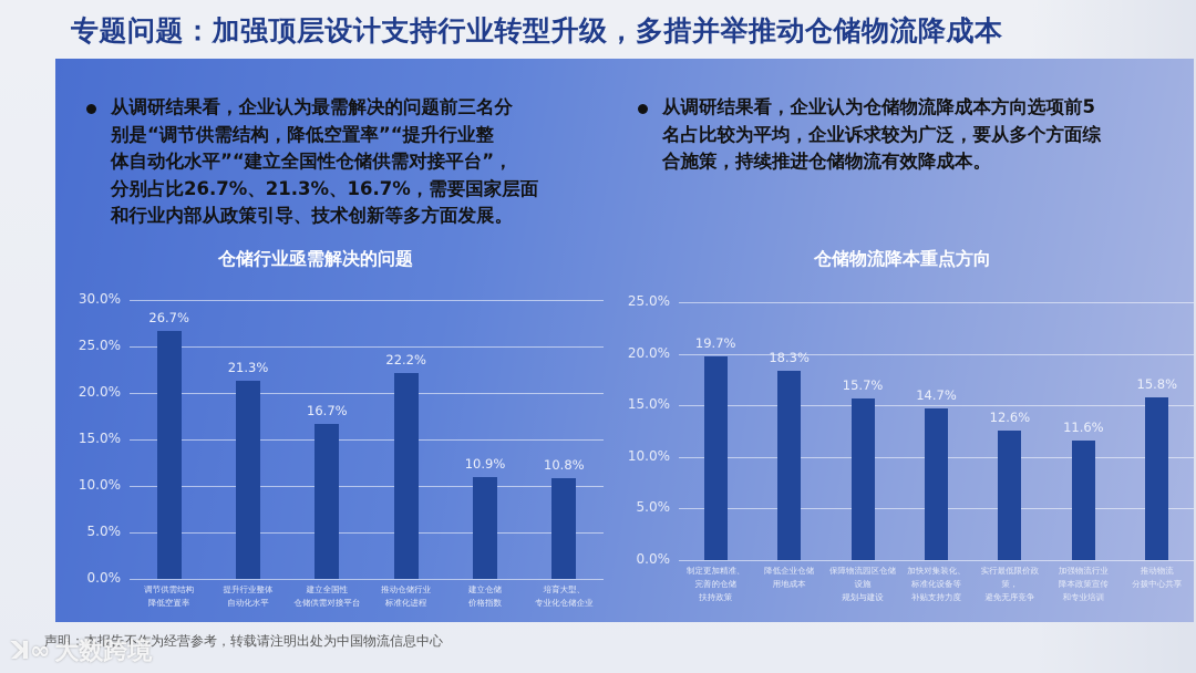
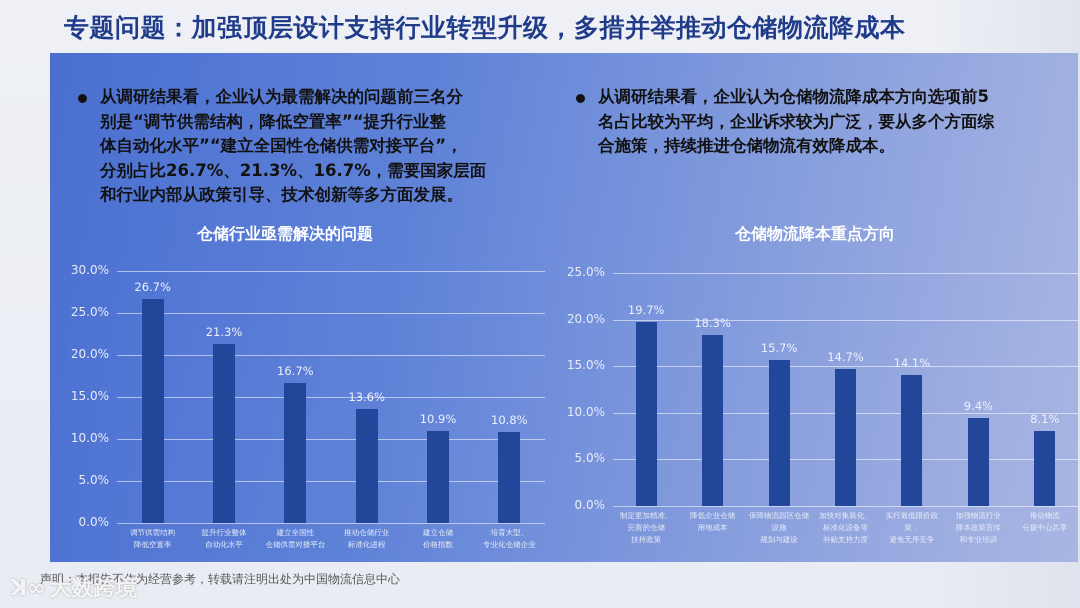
仓储行业亟需解决的问题/推动仓储行业 标准化进程: 22.2% -> 13.6%
仓储物流降本重点方向/实行最低限价政策， 避免无序竞争: 12.6% -> 14.1%
仓储物流降本重点方向/加强物流行业 降本政策宣传 和专业培训: 11.6% -> 9.4%
仓储物流降本重点方向/推动物流 分拨中心共享: 15.8% -> 8.1%
